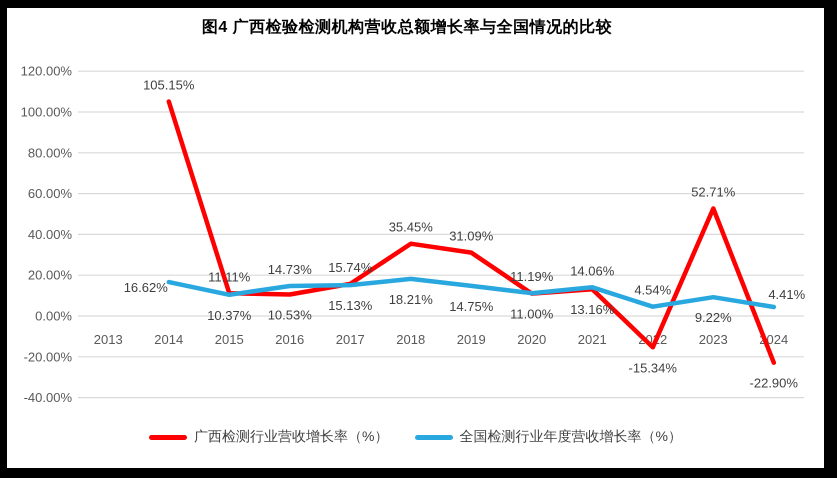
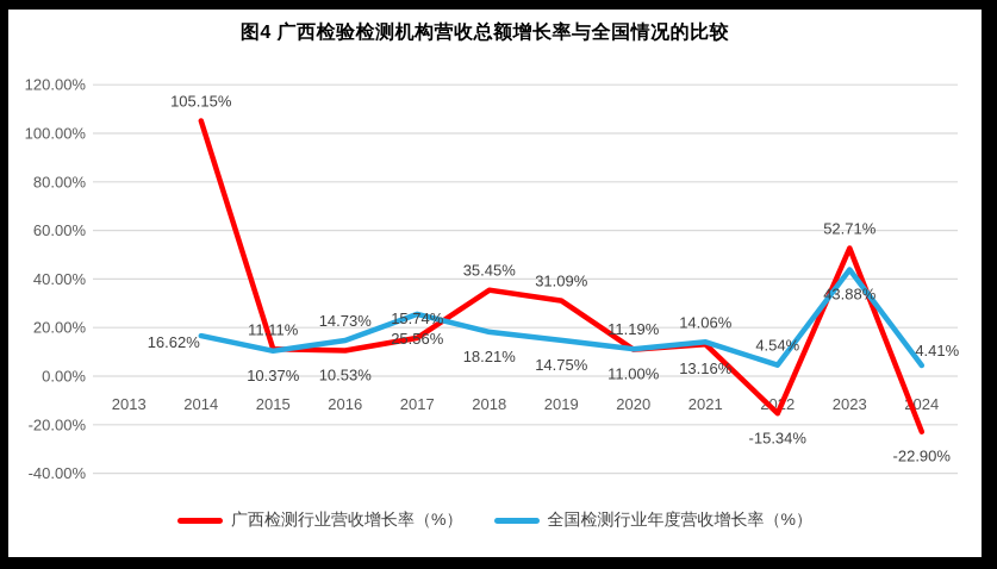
全国检测行业年度营收增长率（%）/2017: 15.13% -> 25.56%
全国检测行业年度营收增长率（%）/2023: 9.22% -> 43.88%
